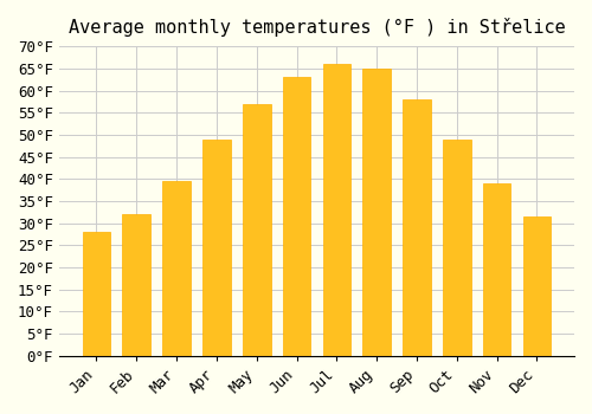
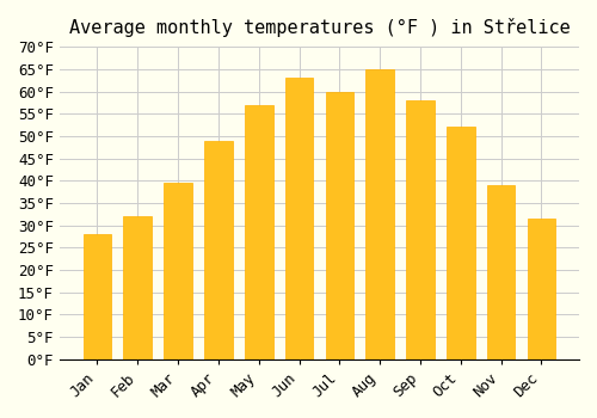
Jul: 66.0°F -> 60.0°F
Oct: 49.0°F -> 52.0°F
